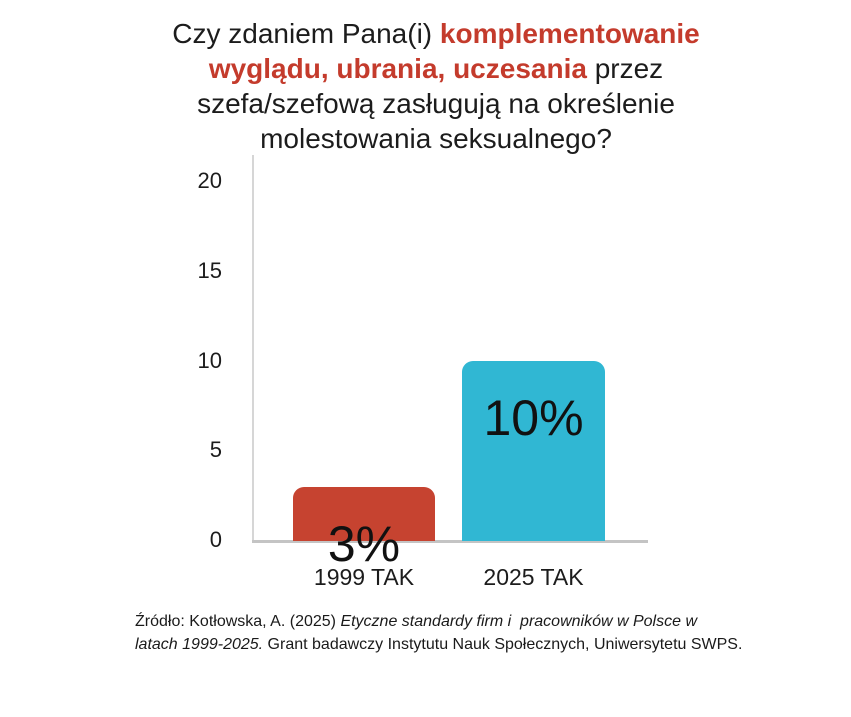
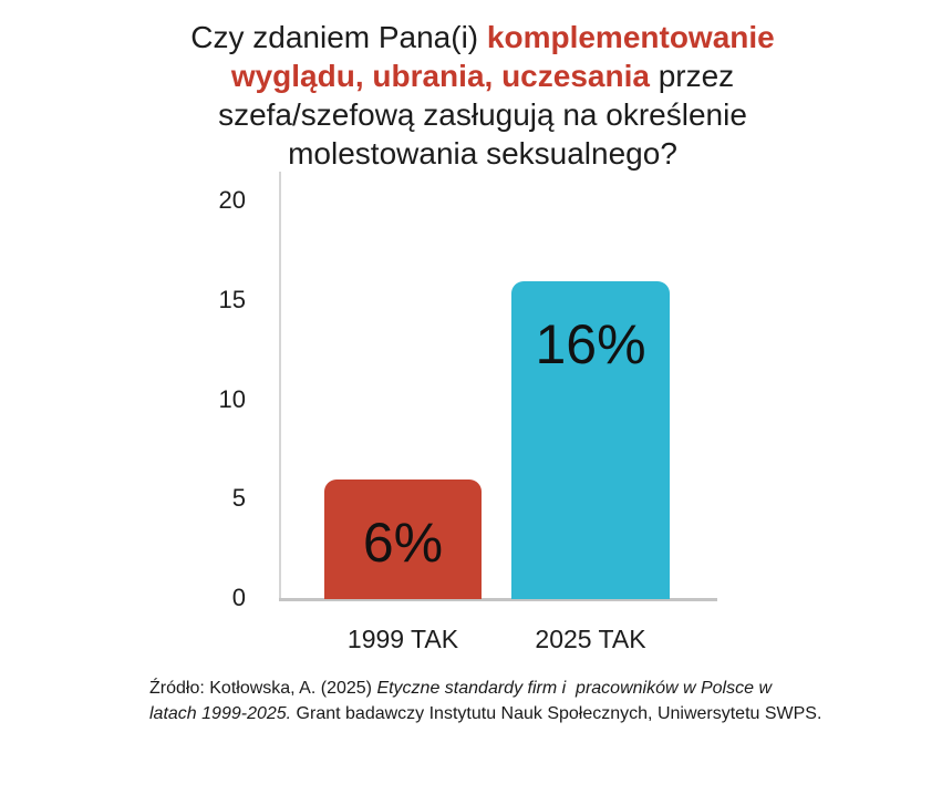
1999 TAK: 3% -> 6%
2025 TAK: 10% -> 16%
